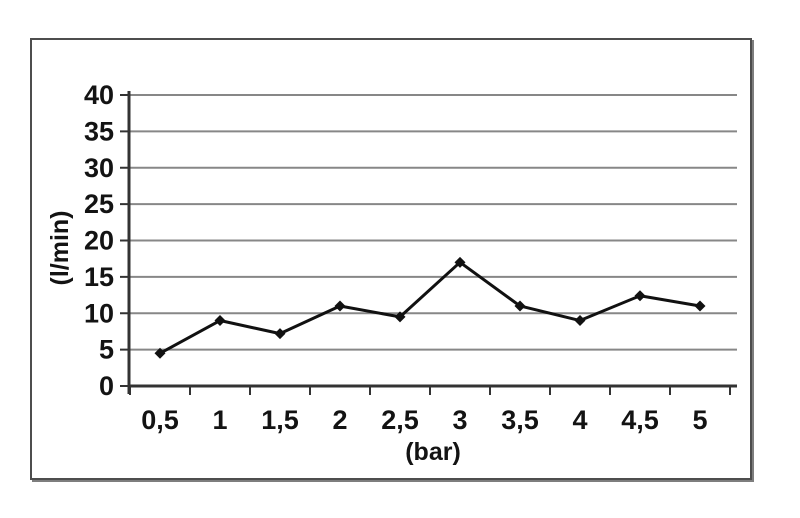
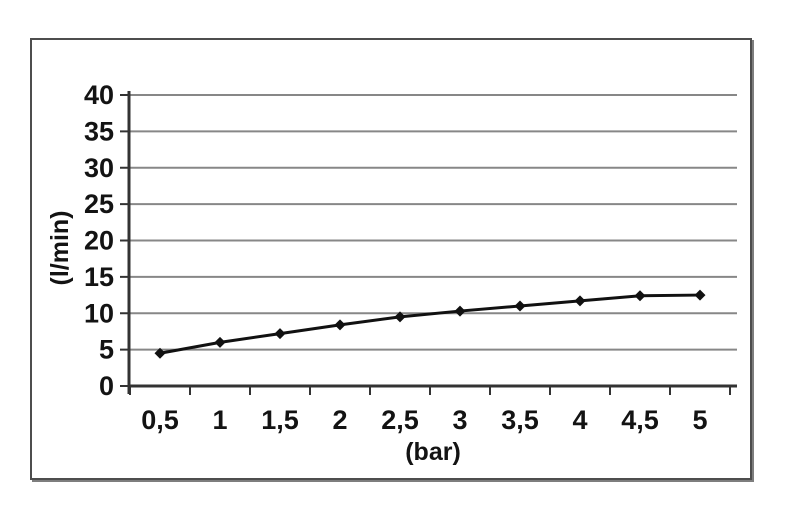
1: 9 -> 6
2: 11 -> 8
3: 17 -> 10
4: 9 -> 12
5: 11 -> 12
